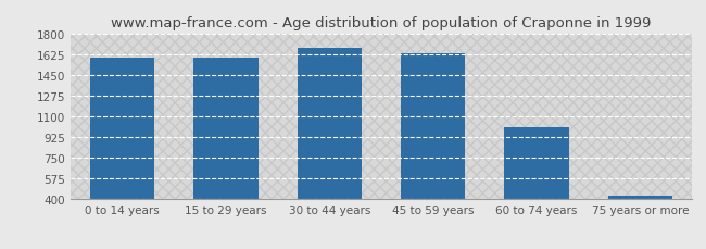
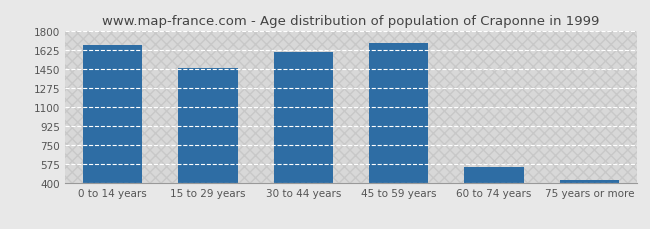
0 to 14 years: 1600 -> 1670
15 to 29 years: 1600 -> 1460
30 to 44 years: 1680 -> 1610
45 to 59 years: 1640 -> 1690
60 to 74 years: 1010 -> 550
